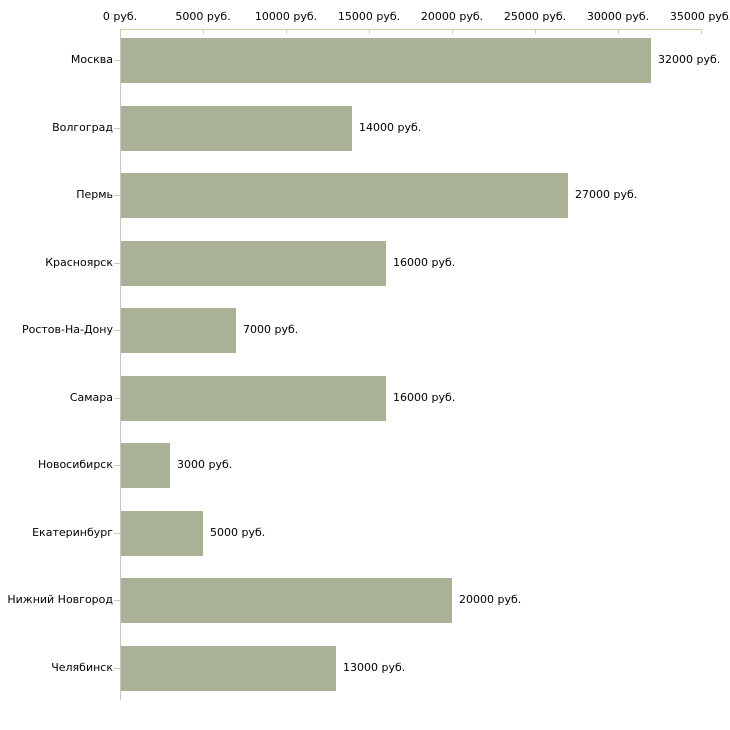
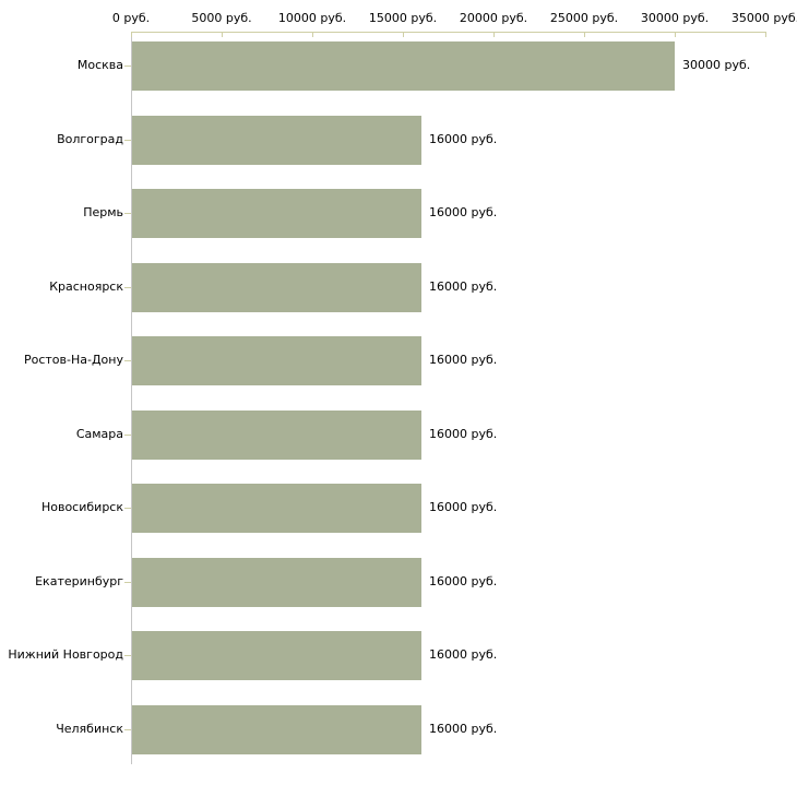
Москва: 32000 -> 30000
Волгоград: 14000 -> 16000
Пермь: 27000 -> 16000
Ростов-На-Дону: 7000 -> 16000
Новосибирск: 3000 -> 16000
Екатеринбург: 5000 -> 16000
Нижний Новгород: 20000 -> 16000
Челябинск: 13000 -> 16000
